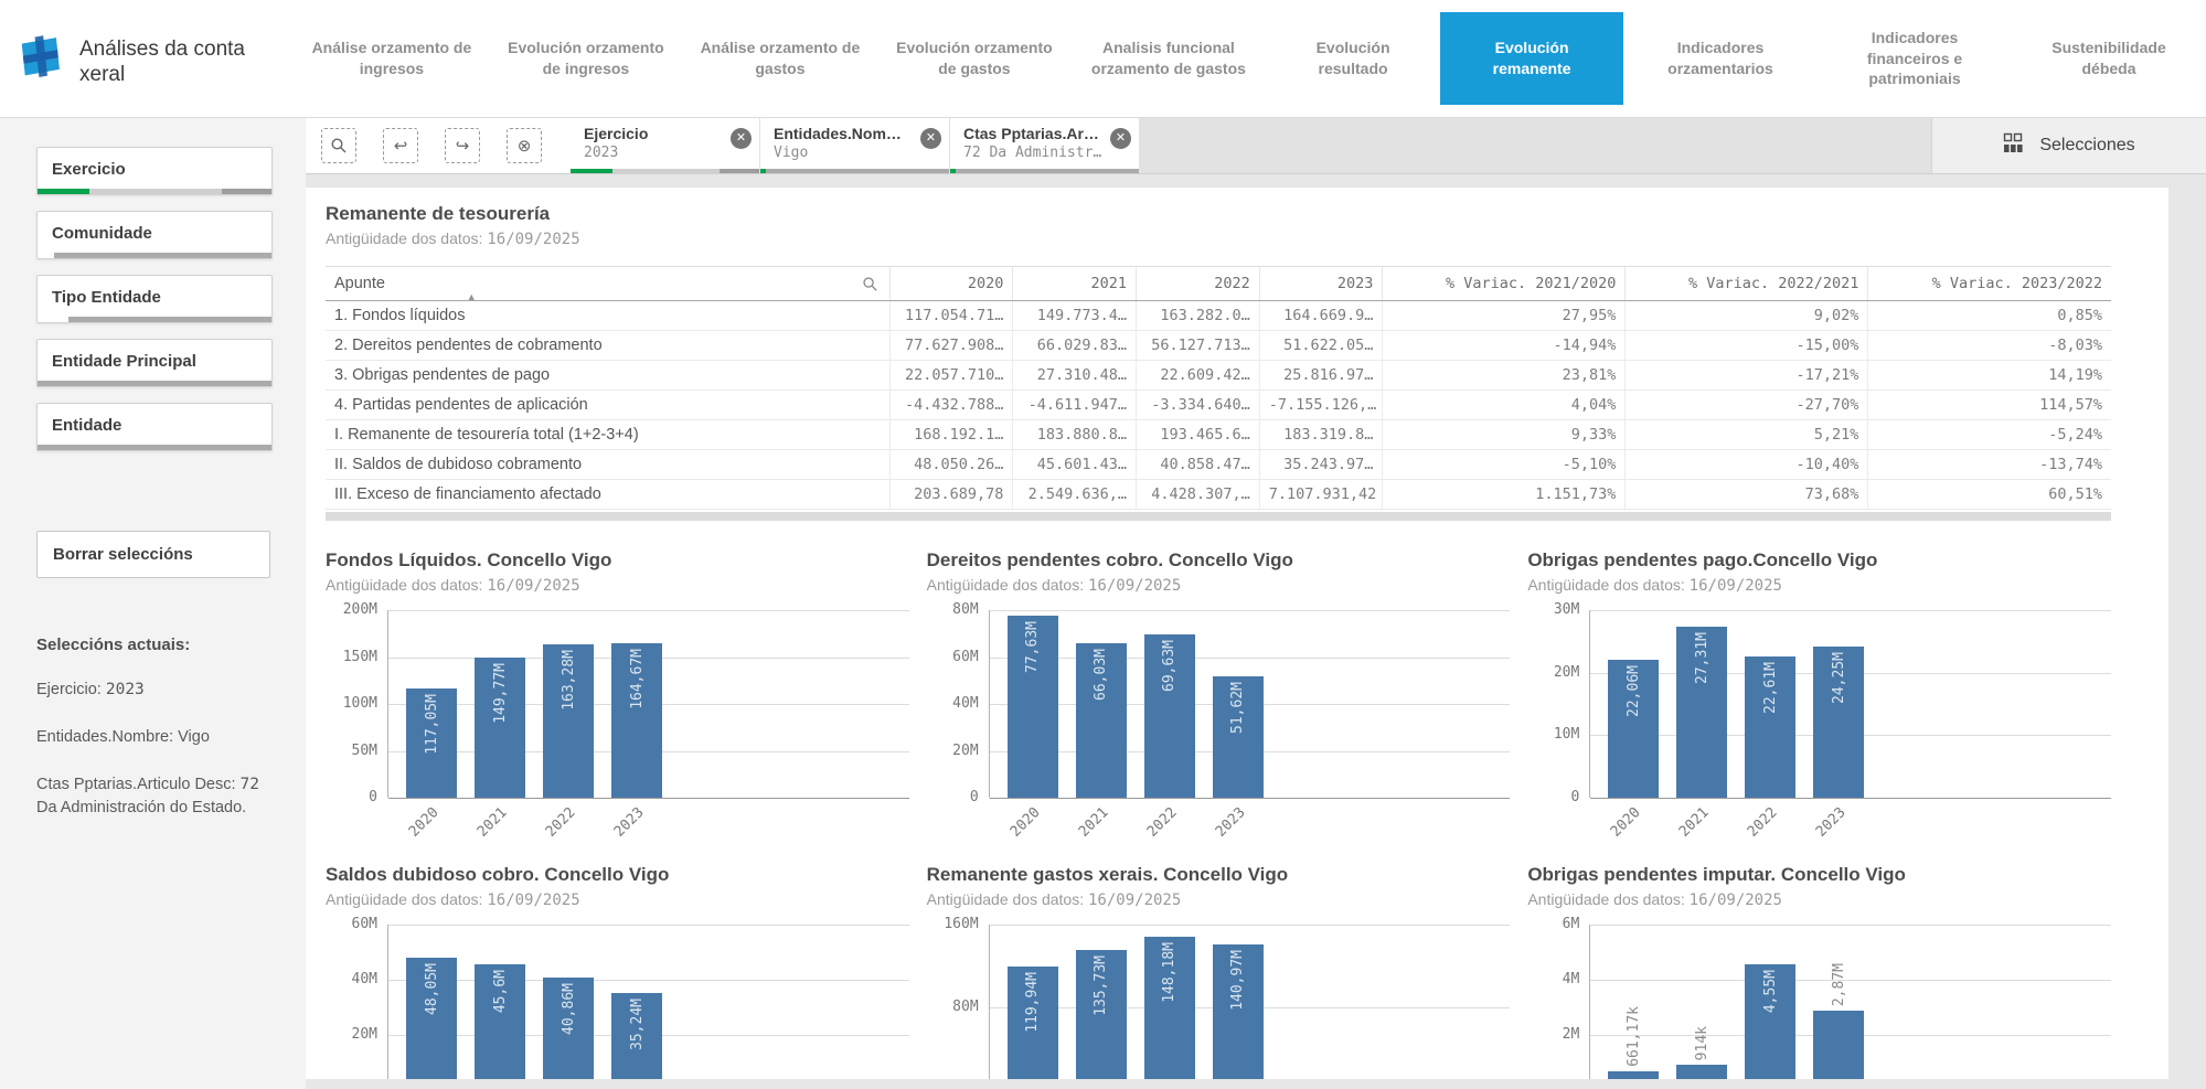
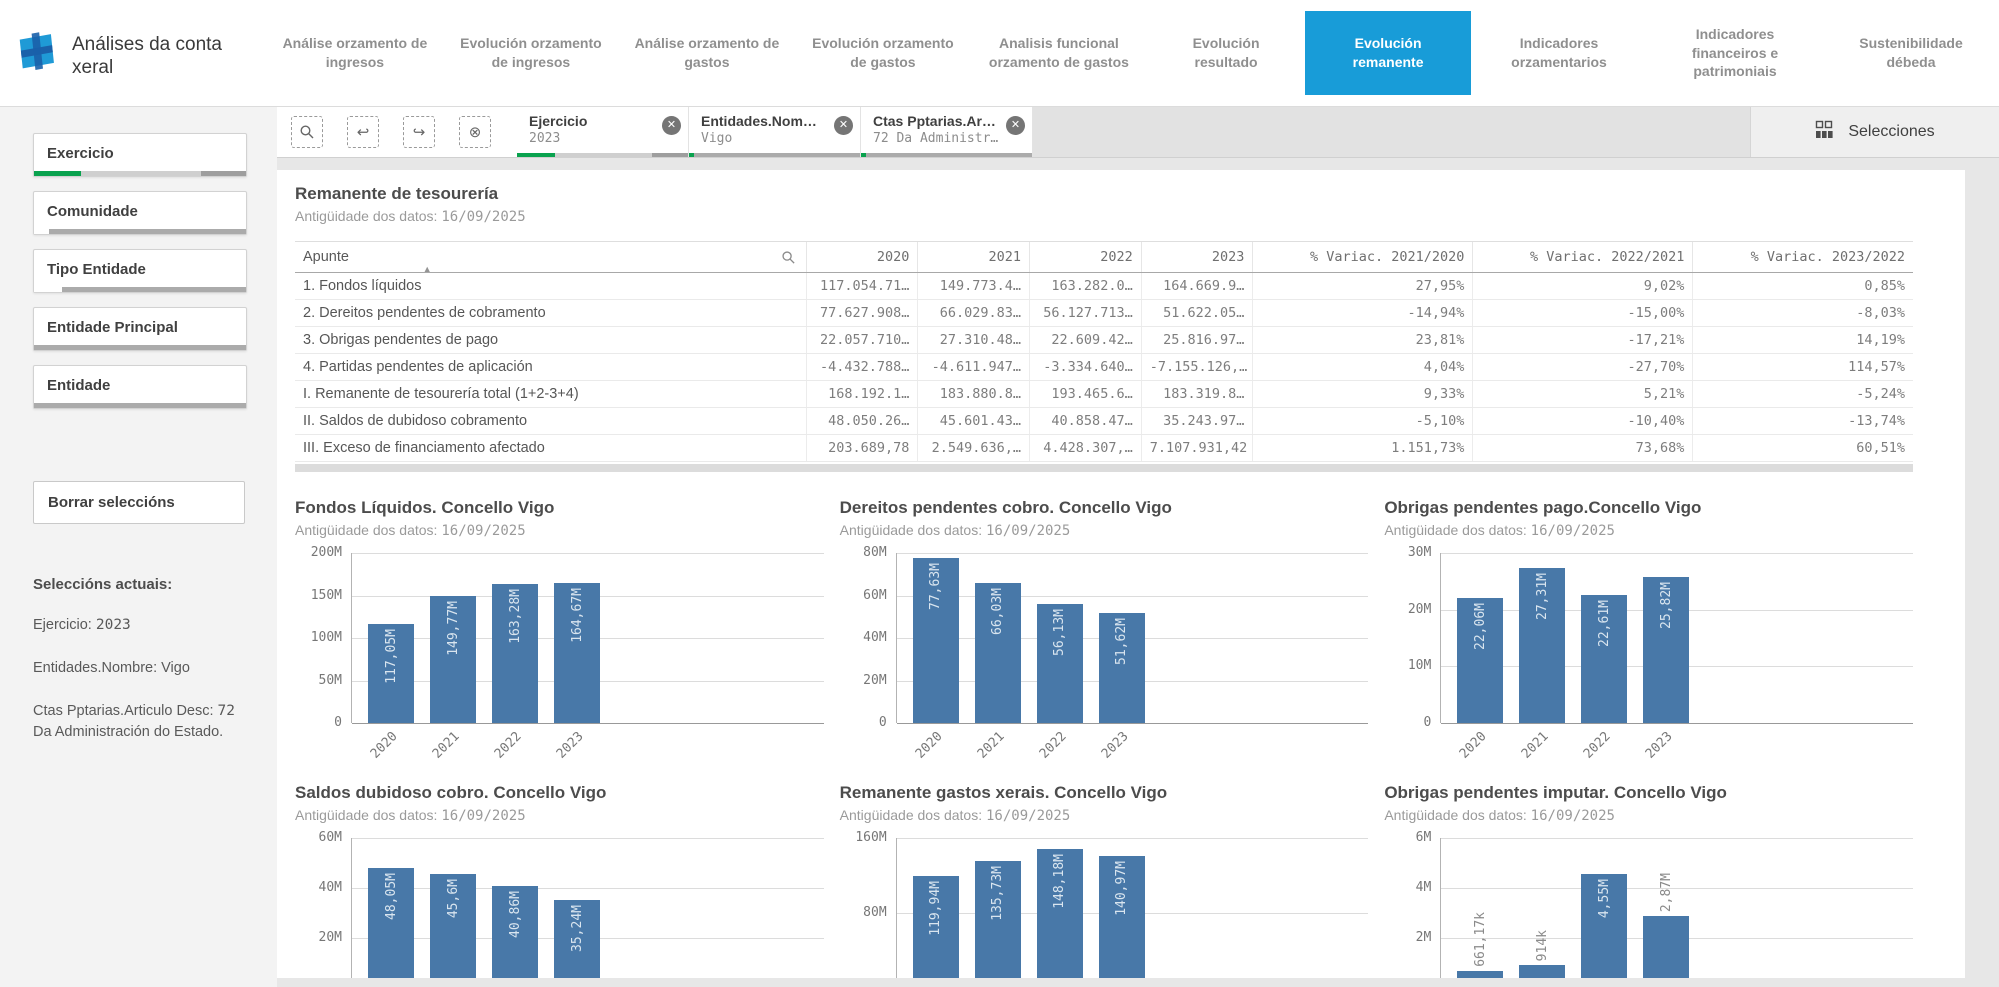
Dereitos pendentes cobro. Concello Vigo/2022: 69,63M -> 56,13M
Obrigas pendentes pago.Concello Vigo/2023: 24,25M -> 25,82M
